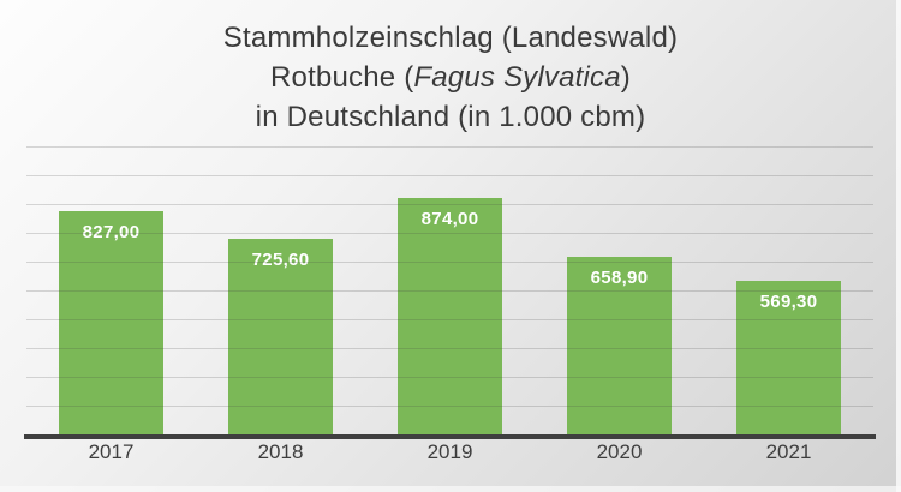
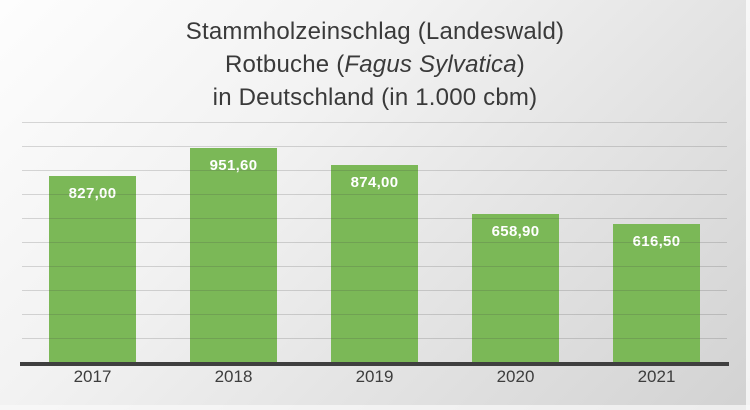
2018: 725,60 -> 951,60
2021: 569,30 -> 616,50
